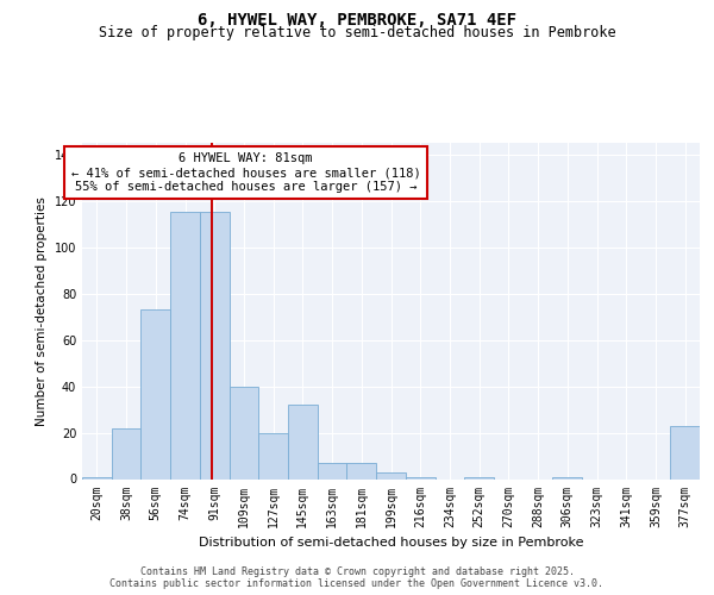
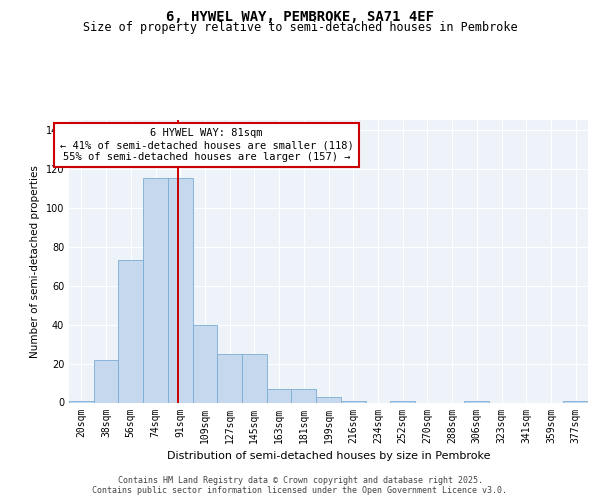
127sqm: 20 -> 25
145sqm: 32 -> 25
377sqm: 23 -> 1
